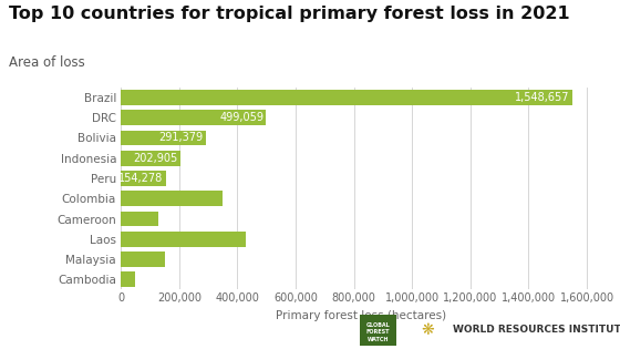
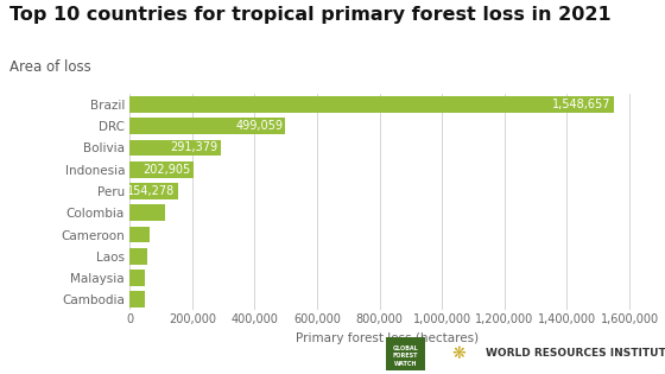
Colombia: 350,000 -> 115,000
Cameroon: 130,000 -> 62,000
Laos: 430,000 -> 58,000
Malaysia: 150,000 -> 50,000
